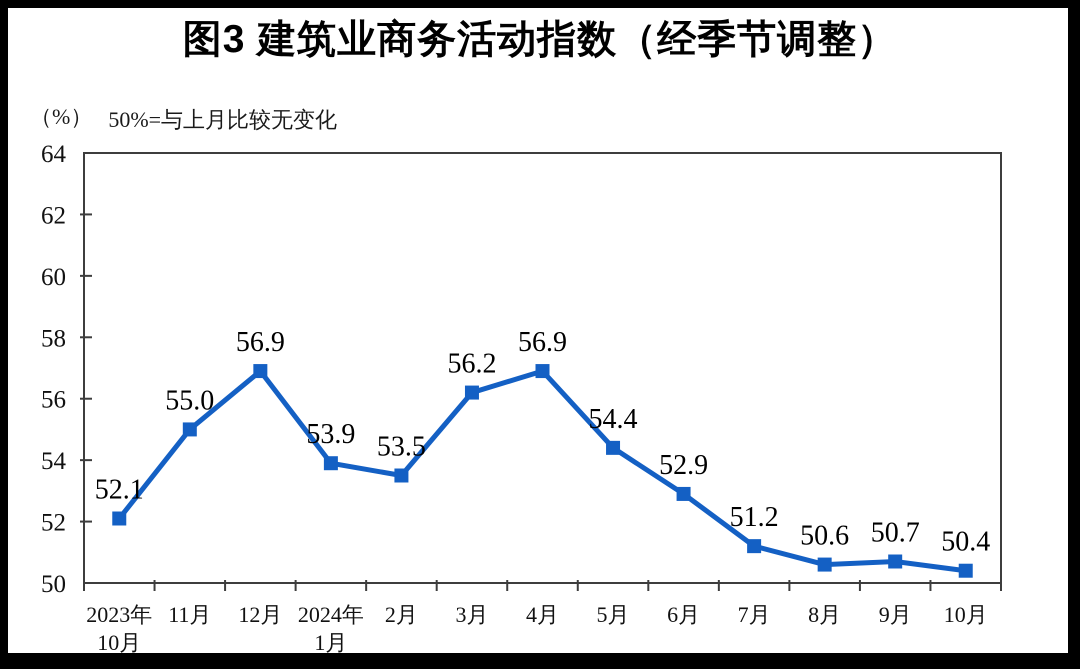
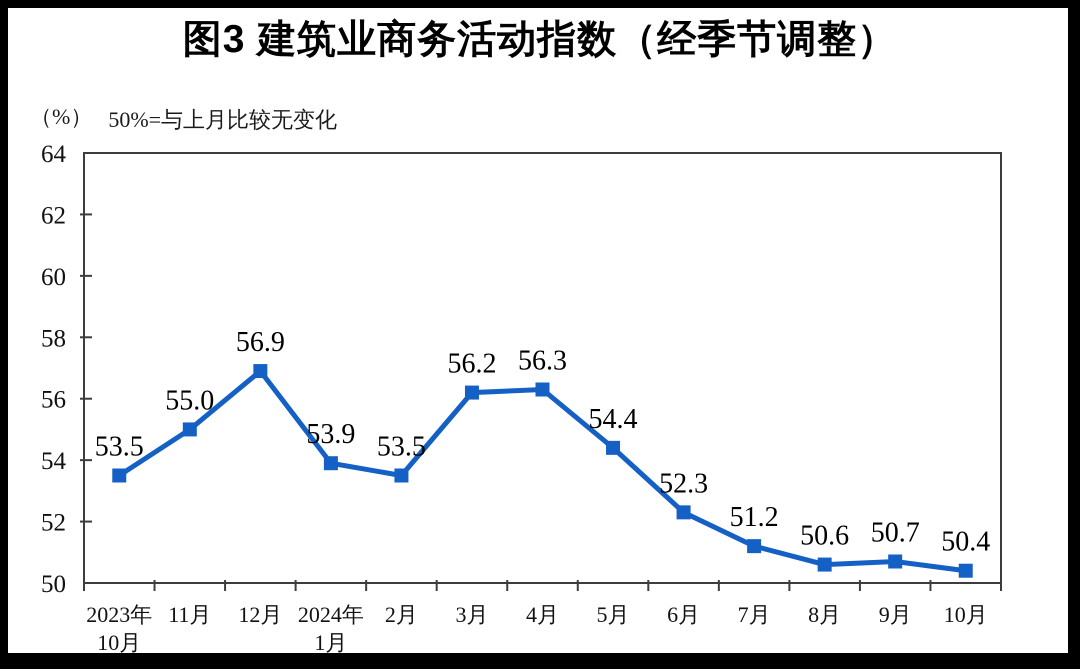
2023年 10月: 52.1 -> 53.5
4月: 56.9 -> 56.3
6月: 52.9 -> 52.3
